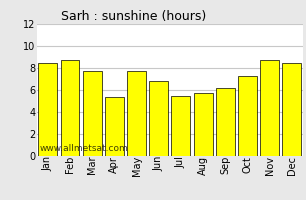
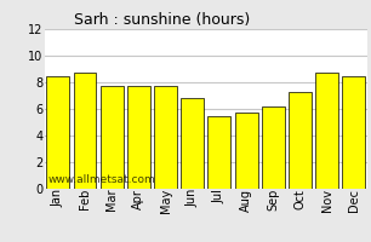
Apr: 5.4 -> 7.7
